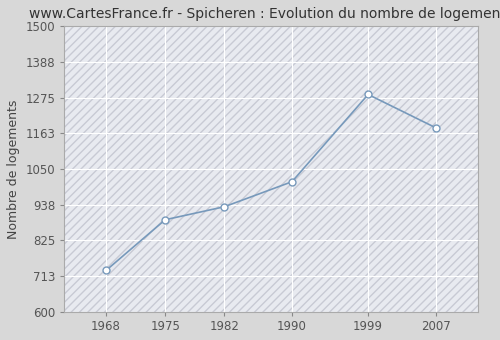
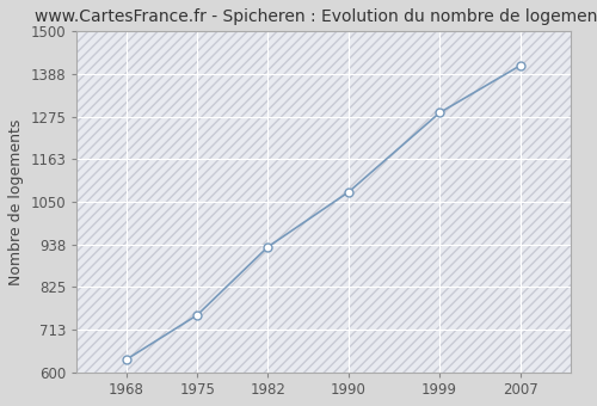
1968: 730 -> 634
1975: 890 -> 751
1990: 1010 -> 1076
2007: 1180 -> 1410
